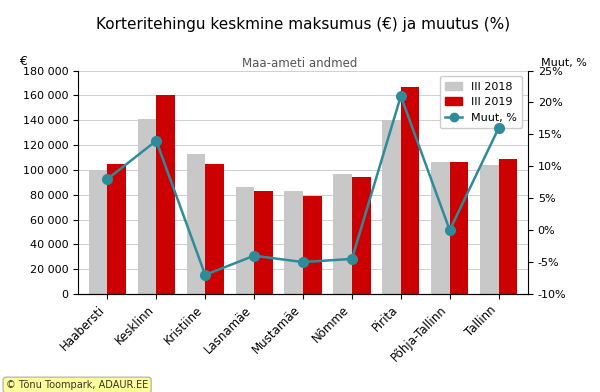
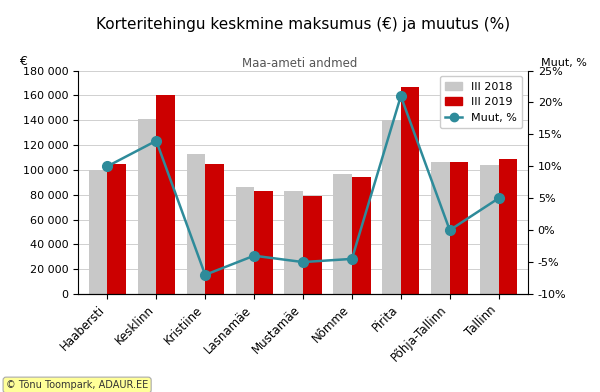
Muut, %/Haabersti: 8.0% -> 10.0%
Muut, %/Tallinn: 16.0% -> 5.0%
